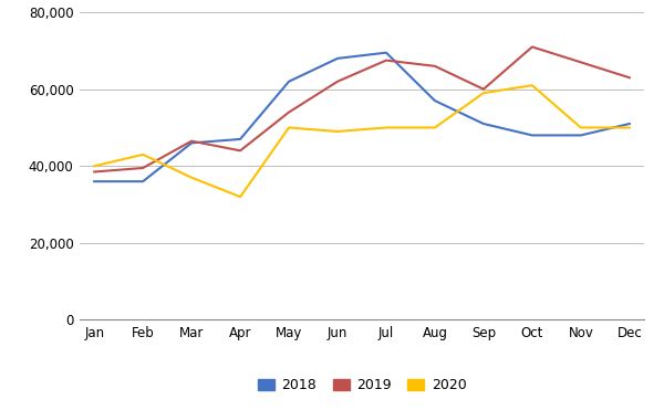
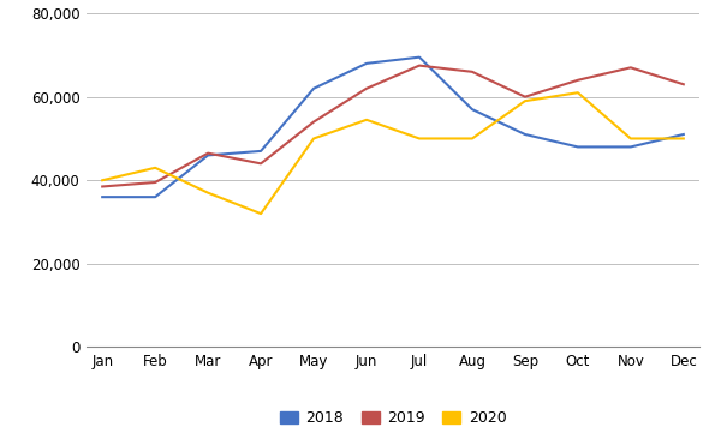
2020/Jun: 49,000 -> 54,500
2019/Oct: 71,000 -> 64,000
